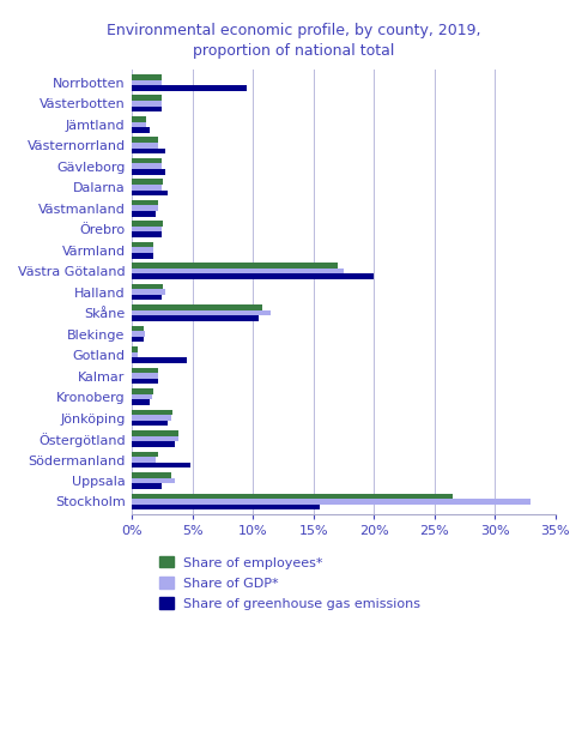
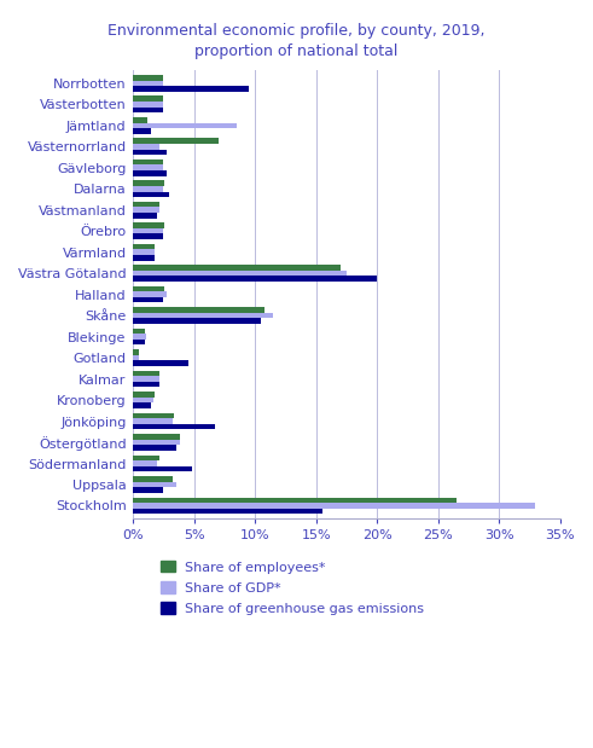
Share of GDP*/Jämtland: 1.2% -> 8.5%
Share of employees*/Västernorrland: 2.2% -> 7.0%
Share of greenhouse gas emissions/Jönköping: 3.0% -> 6.7%
